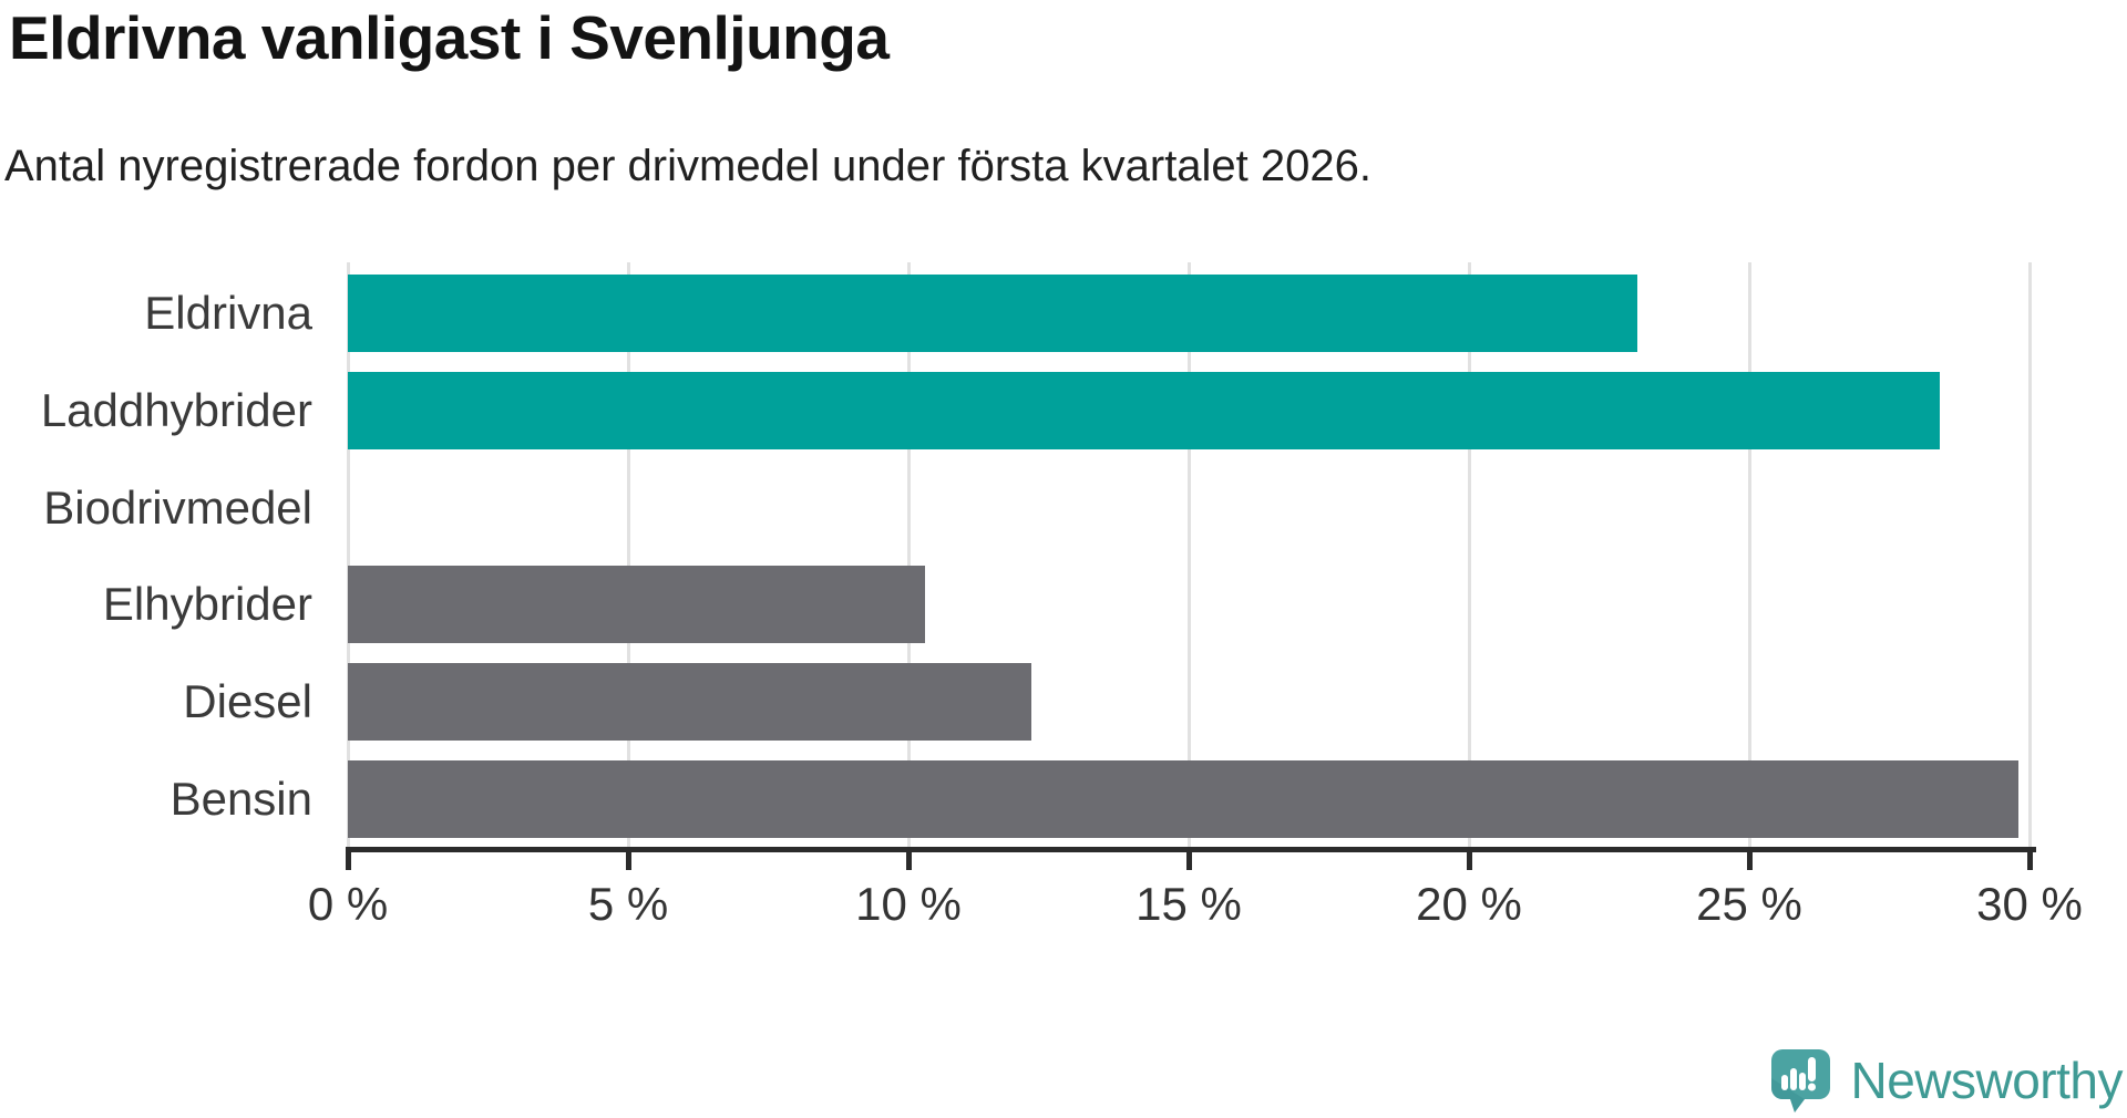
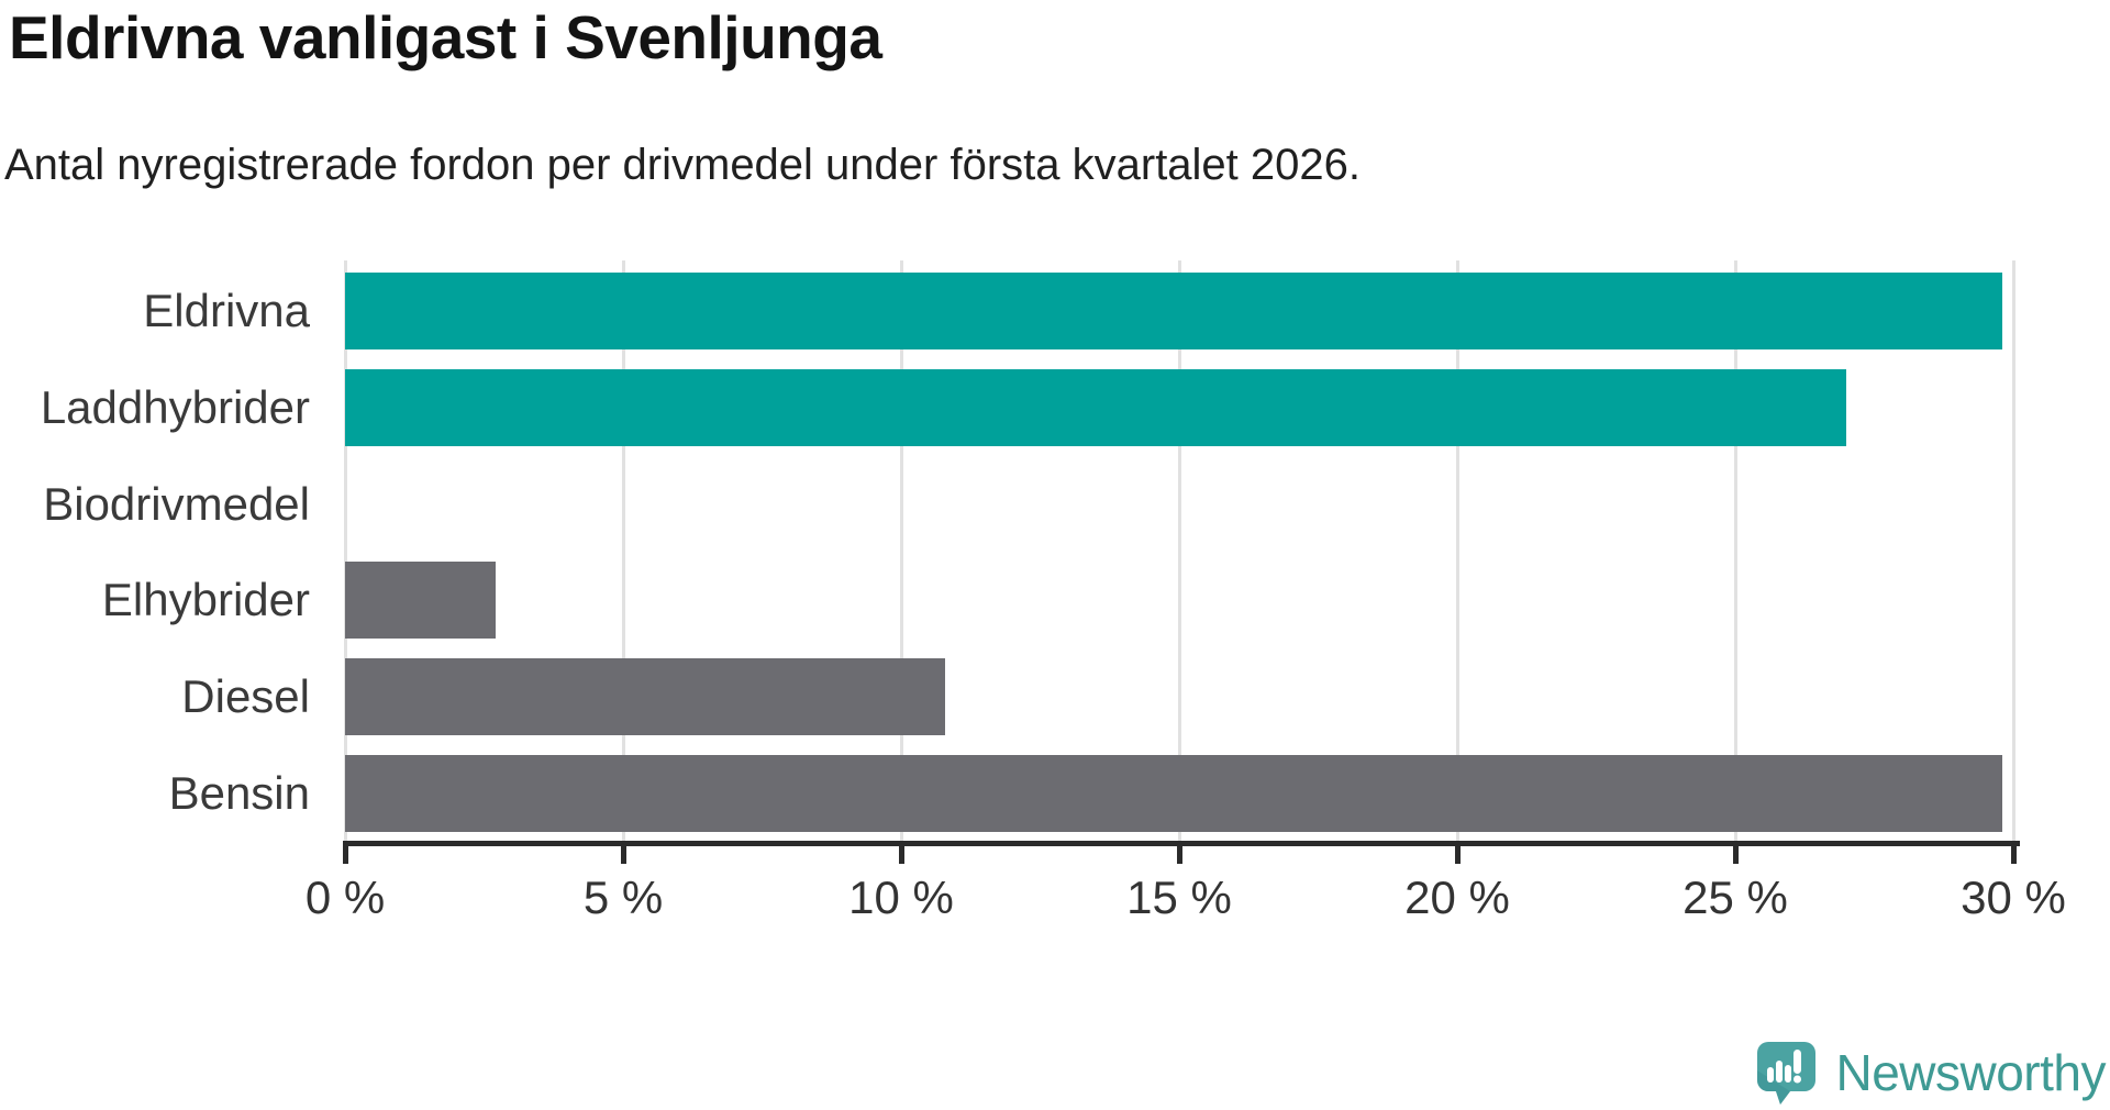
Eldrivna: 23.0% -> 29.8%
Laddhybrider: 28.4% -> 27.0%
Elhybrider: 10.3% -> 2.7%
Diesel: 12.2% -> 10.8%
